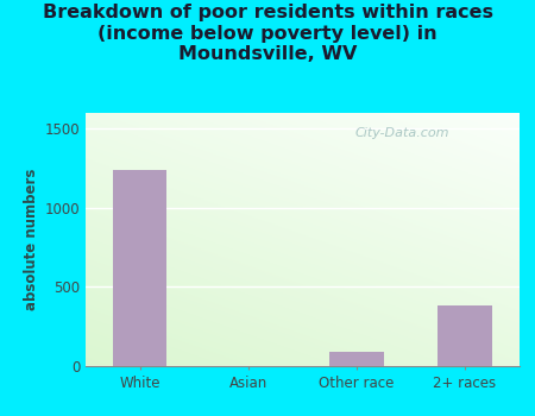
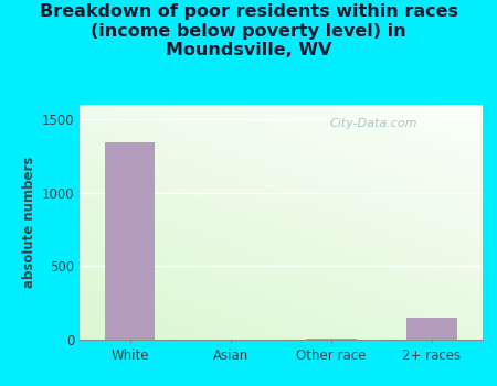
White: 1240 -> 1340
Other race: 90 -> 10
2+ races: 380 -> 150
